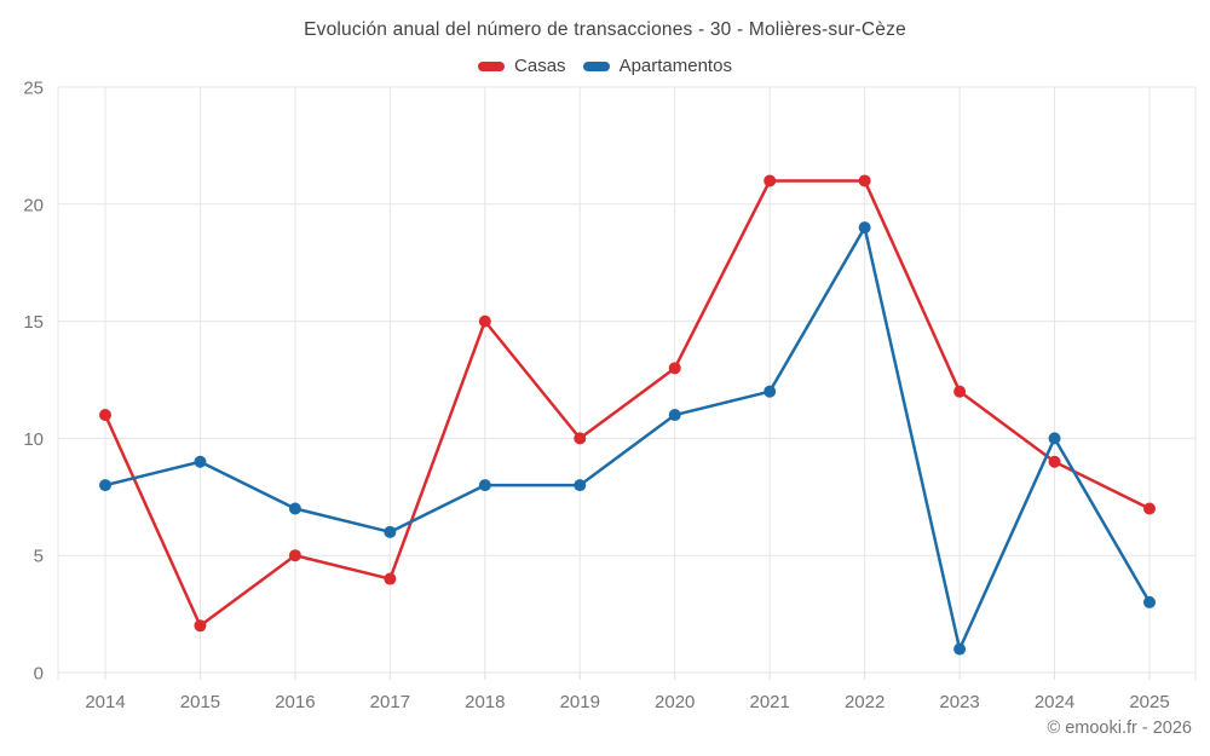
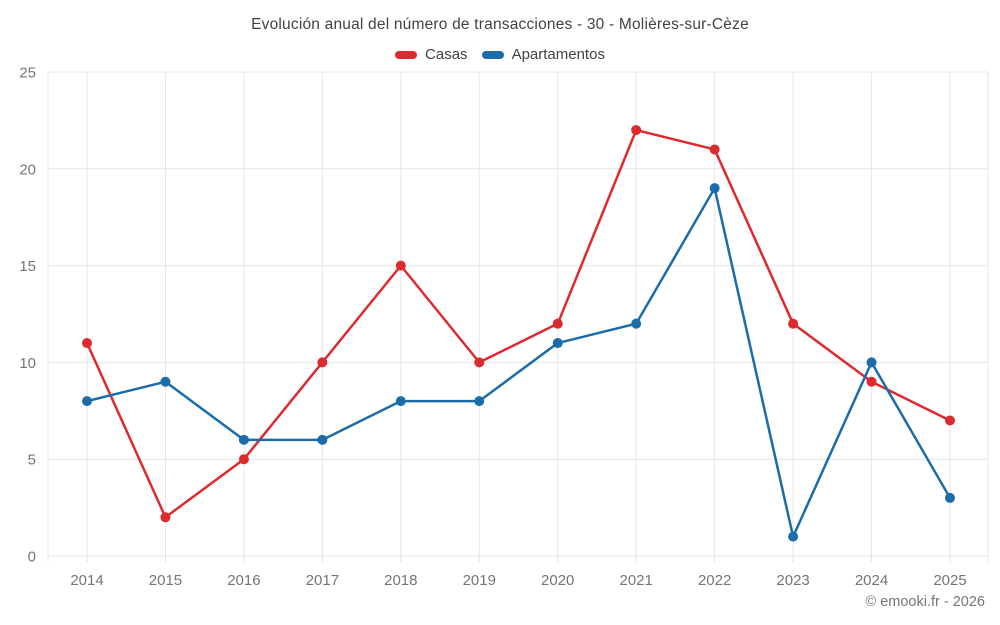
Apartamentos/2016: 7 -> 6
Casas/2017: 4 -> 10
Casas/2020: 13 -> 12
Casas/2021: 21 -> 22
